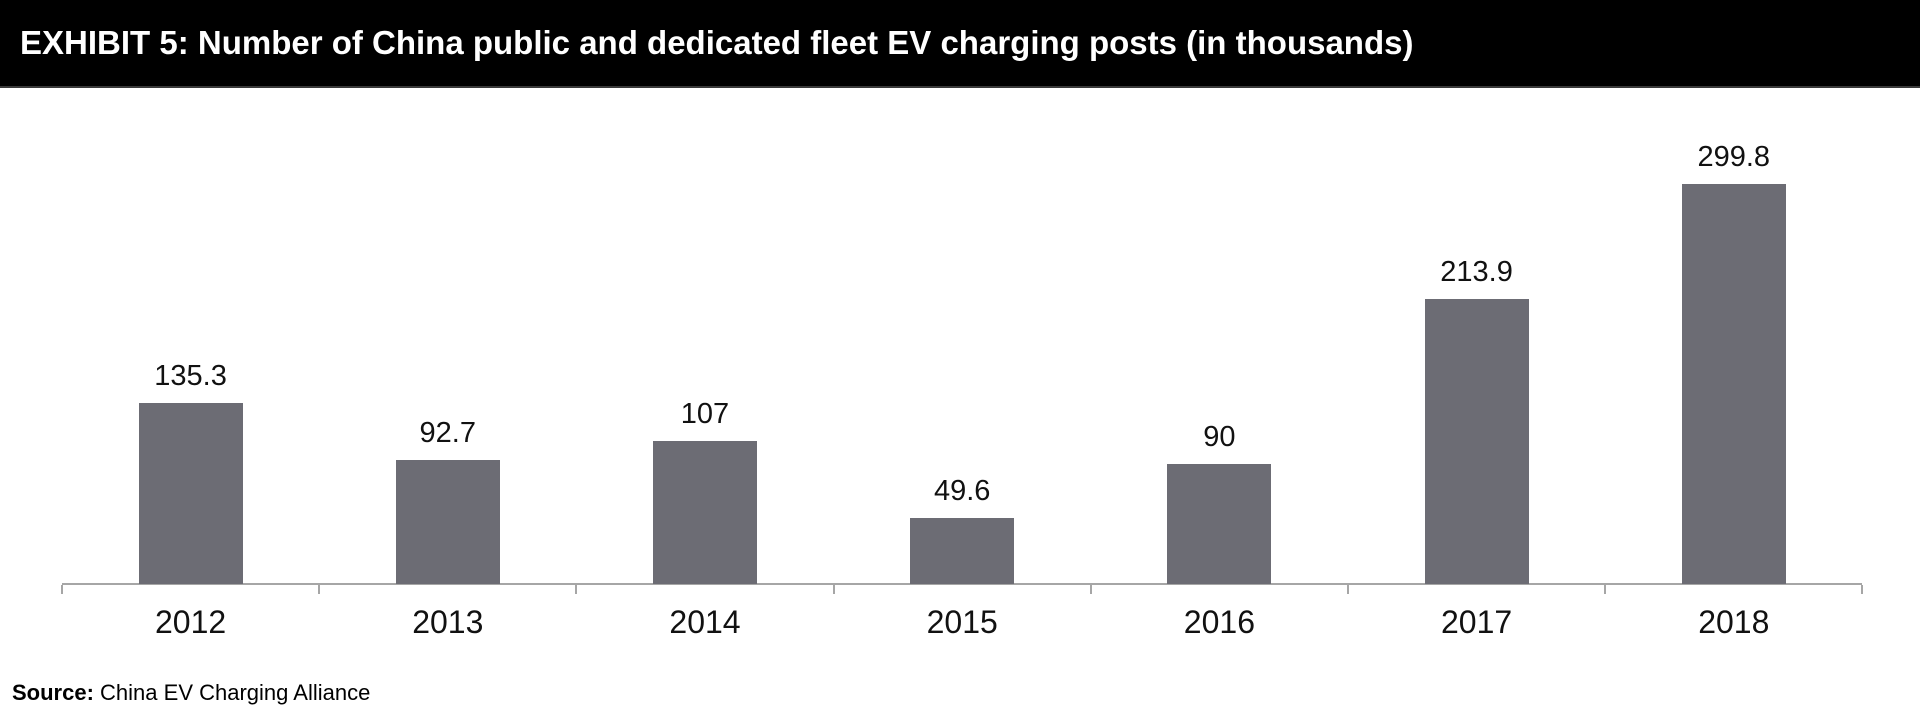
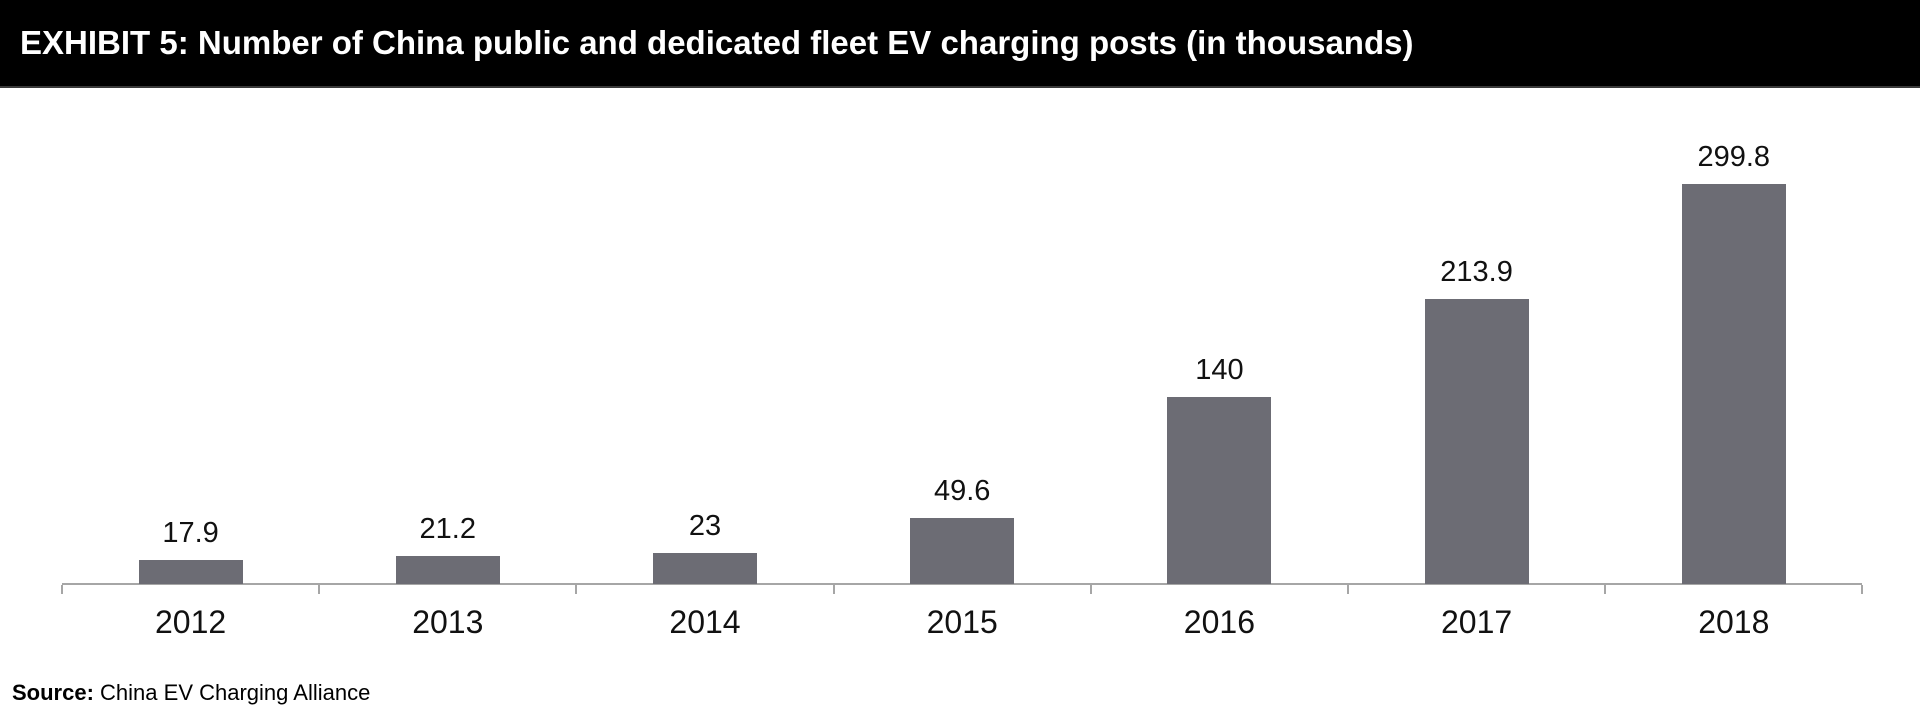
2012: 135.3 -> 17.9
2013: 92.7 -> 21.2
2014: 107 -> 23
2016: 90 -> 140
